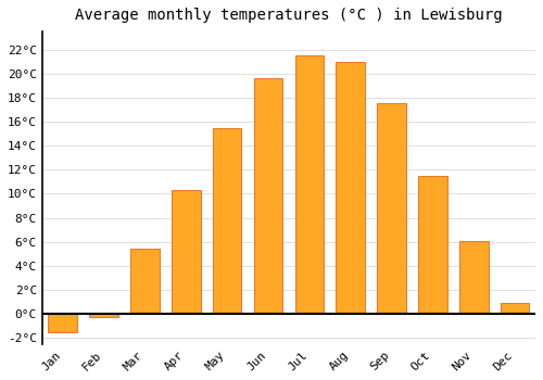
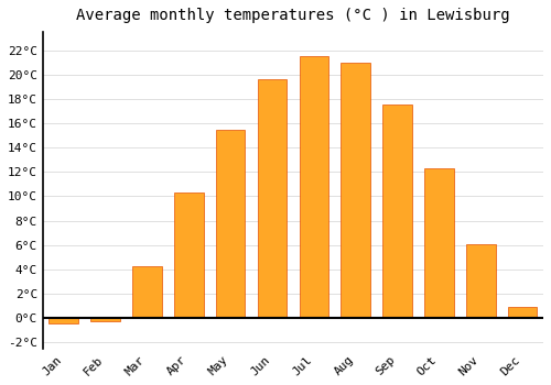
Jan: -1.5°C -> -0.4°C
Mar: 5.4°C -> 4.3°C
Oct: 11.5°C -> 12.3°C
